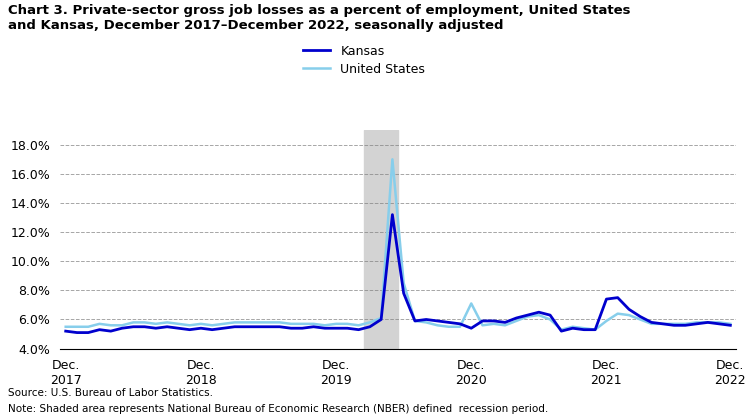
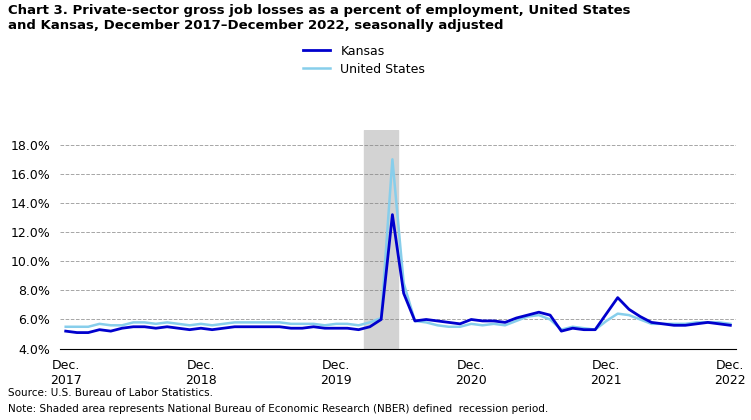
Kansas/Dec. 2020: 5.4% -> 6.0%
United States/Dec. 2020: 7.1% -> 5.7%
Kansas/Dec. 2021: 7.4% -> 6.4%
